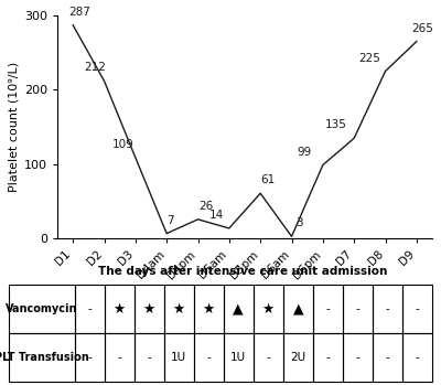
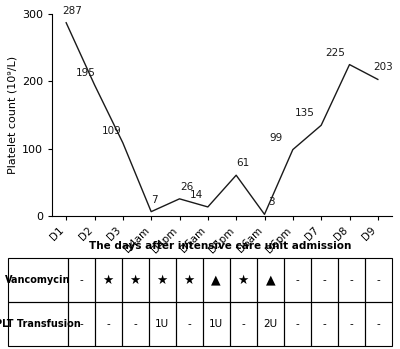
D2: 212 -> 195
D9: 265 -> 203
